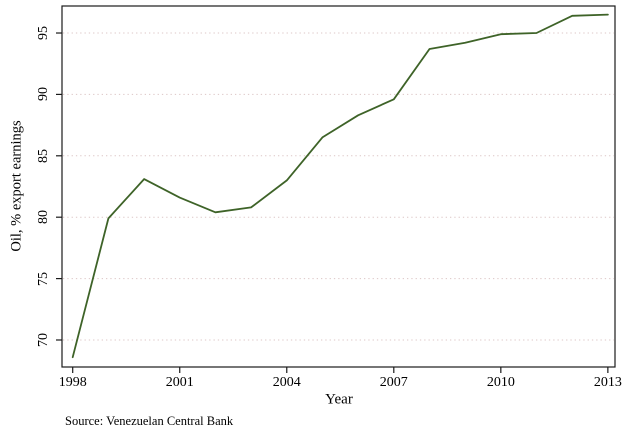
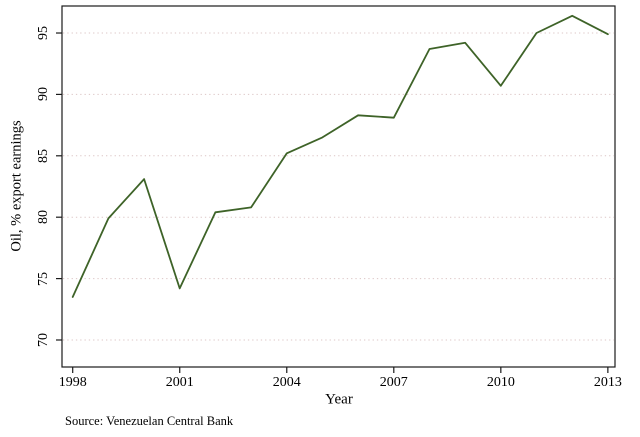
1998: 68.6 -> 73.5
2001: 81.6 -> 74.2
2004: 83.0 -> 85.2
2007: 89.6 -> 88.1
2010: 94.9 -> 90.7
2013: 96.5 -> 94.9
